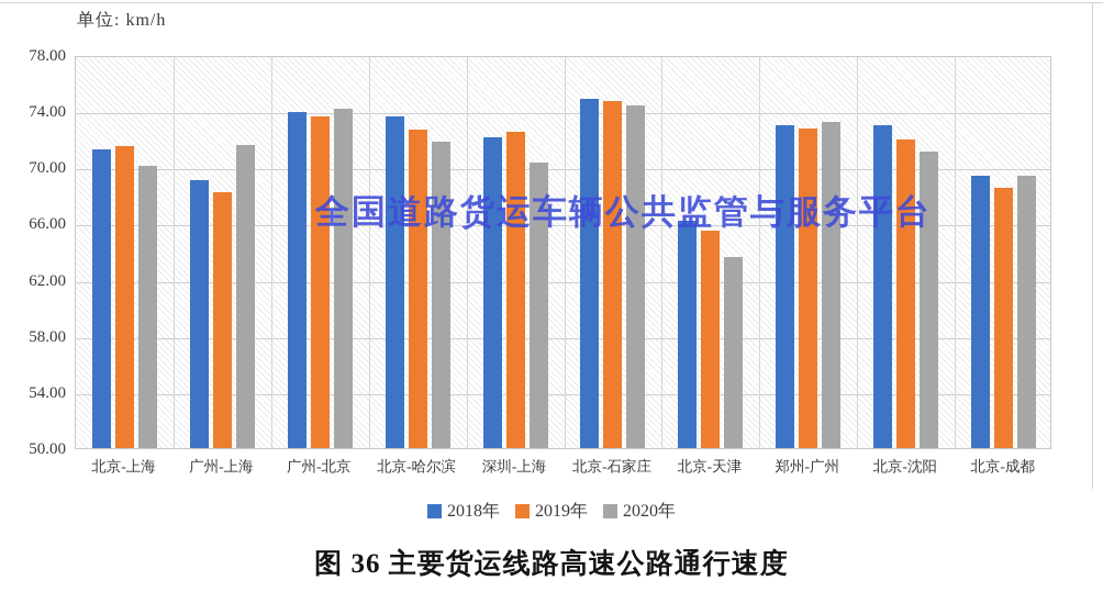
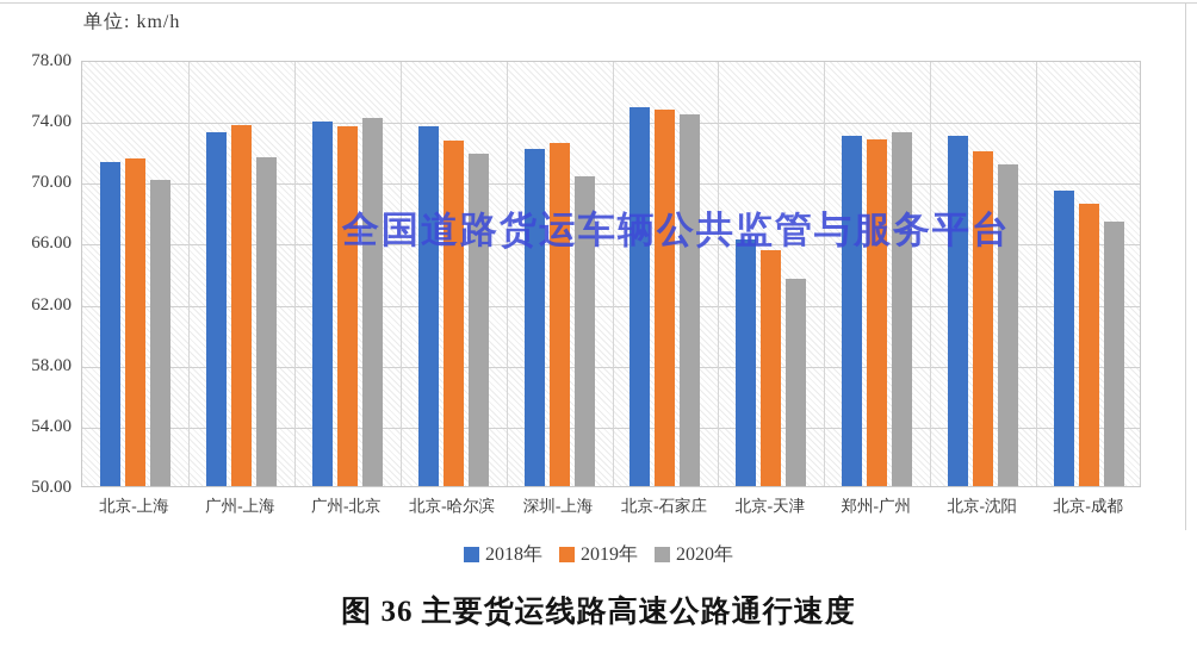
2018年/广州-上海: 69.1 -> 73.2
2019年/广州-上海: 68.2 -> 73.7
2020年/北京-成都: 69.4 -> 67.4
